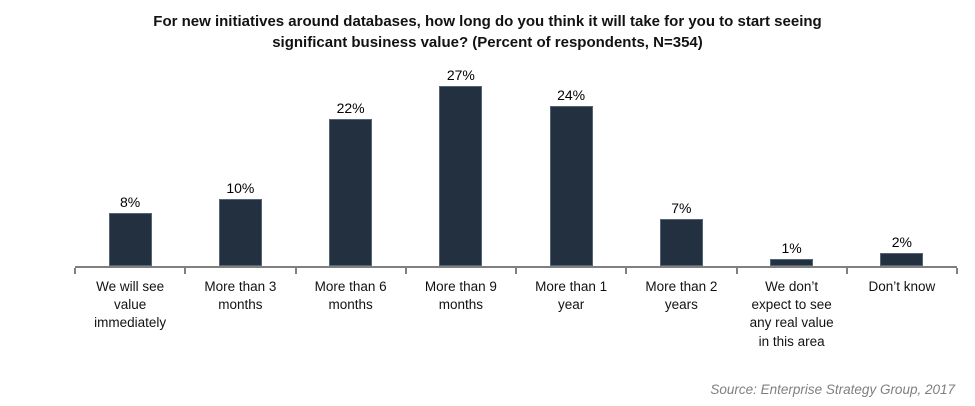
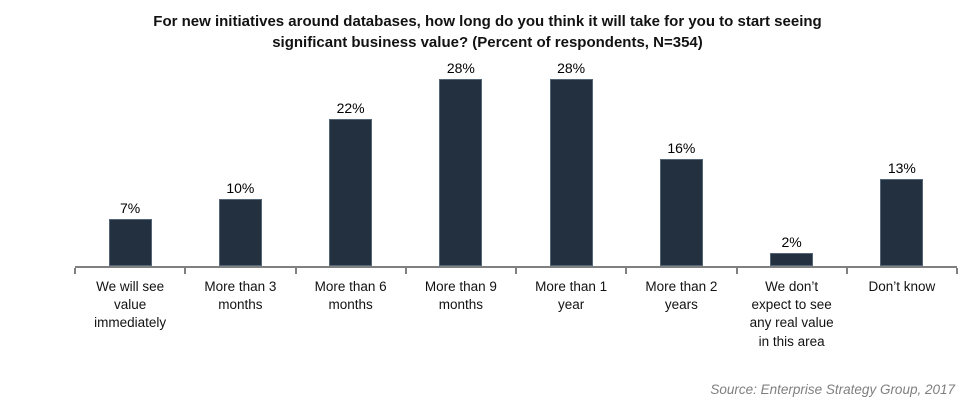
We will see value immediately: 8% -> 7%
More than 9 months: 27% -> 28%
More than 1 year: 24% -> 28%
More than 2 years: 7% -> 16%
We don’t expect to see any real value in this area: 1% -> 2%
Don’t know: 2% -> 13%
